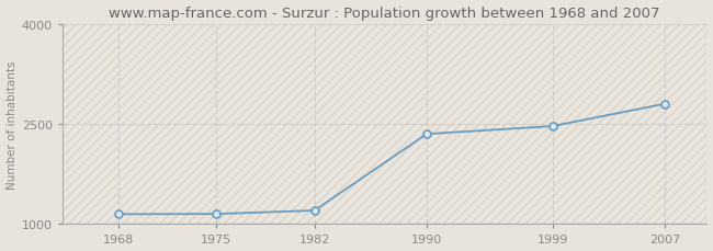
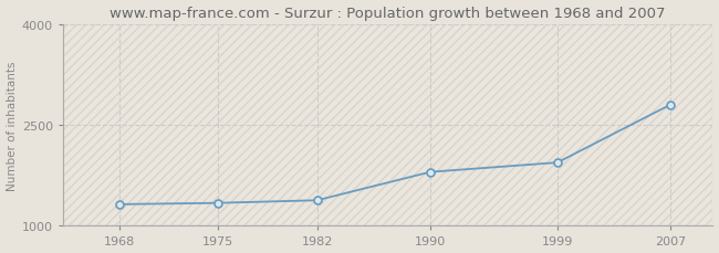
1968: 1150 -> 1320
1975: 1150 -> 1340
1982: 1200 -> 1380
1990: 2350 -> 1800
1999: 2470 -> 1940
